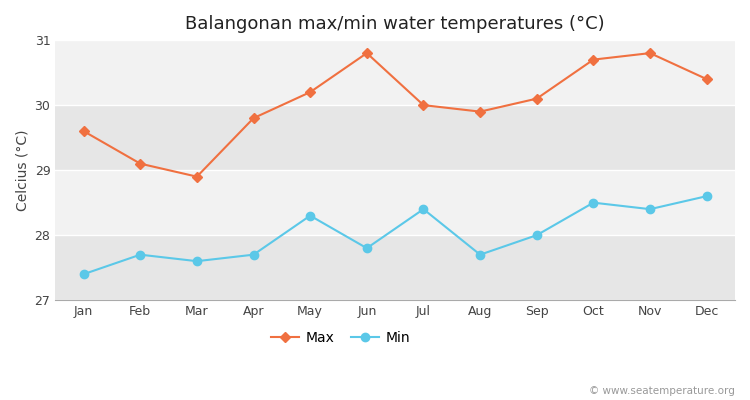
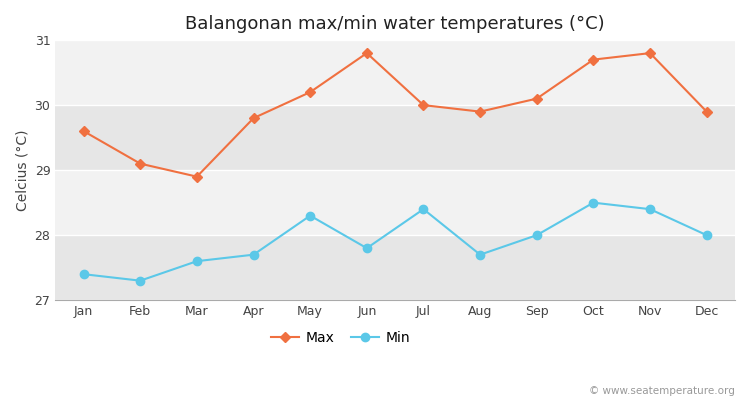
Min/Feb: 27.7 -> 27.3
Max/Dec: 30.4 -> 29.9
Min/Dec: 28.6 -> 28.0
